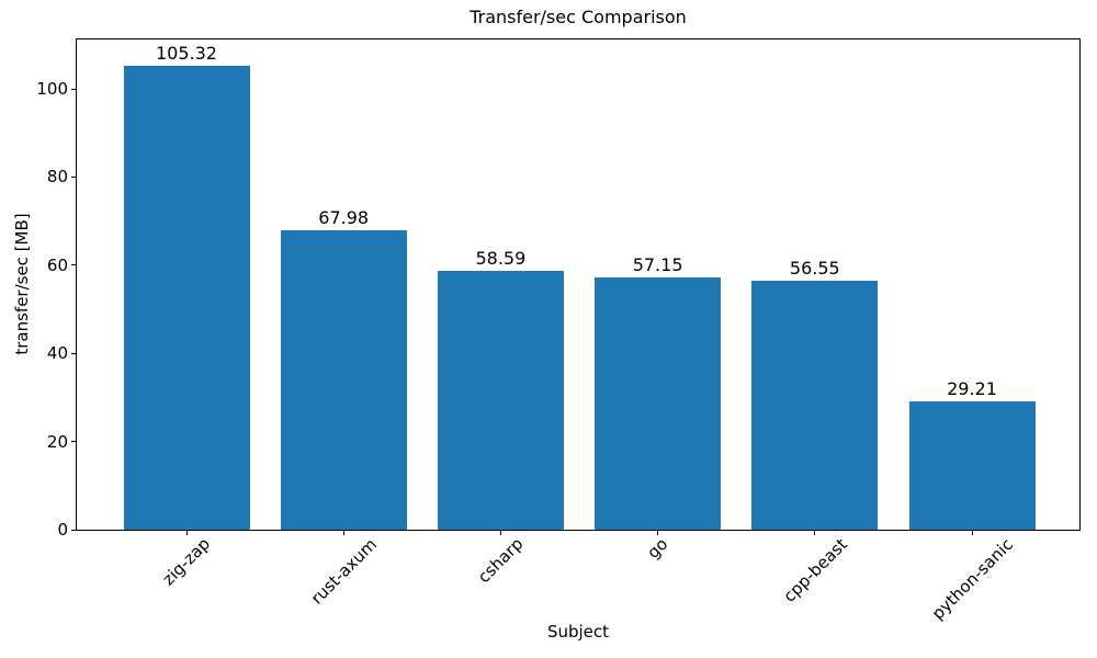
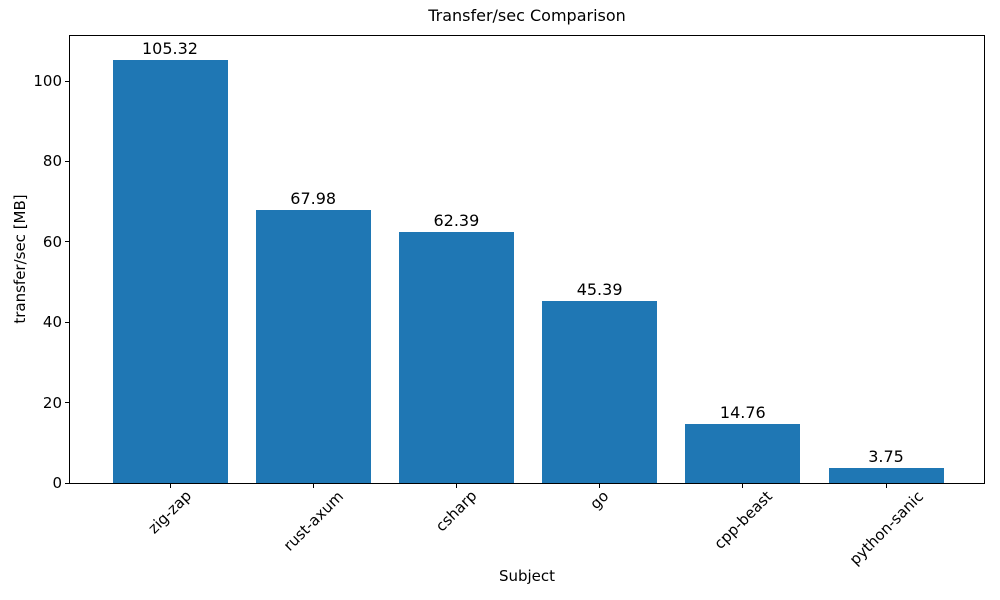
csharp: 58.59 -> 62.39
go: 57.15 -> 45.39
cpp-beast: 56.55 -> 14.76
python-sanic: 29.21 -> 3.75
